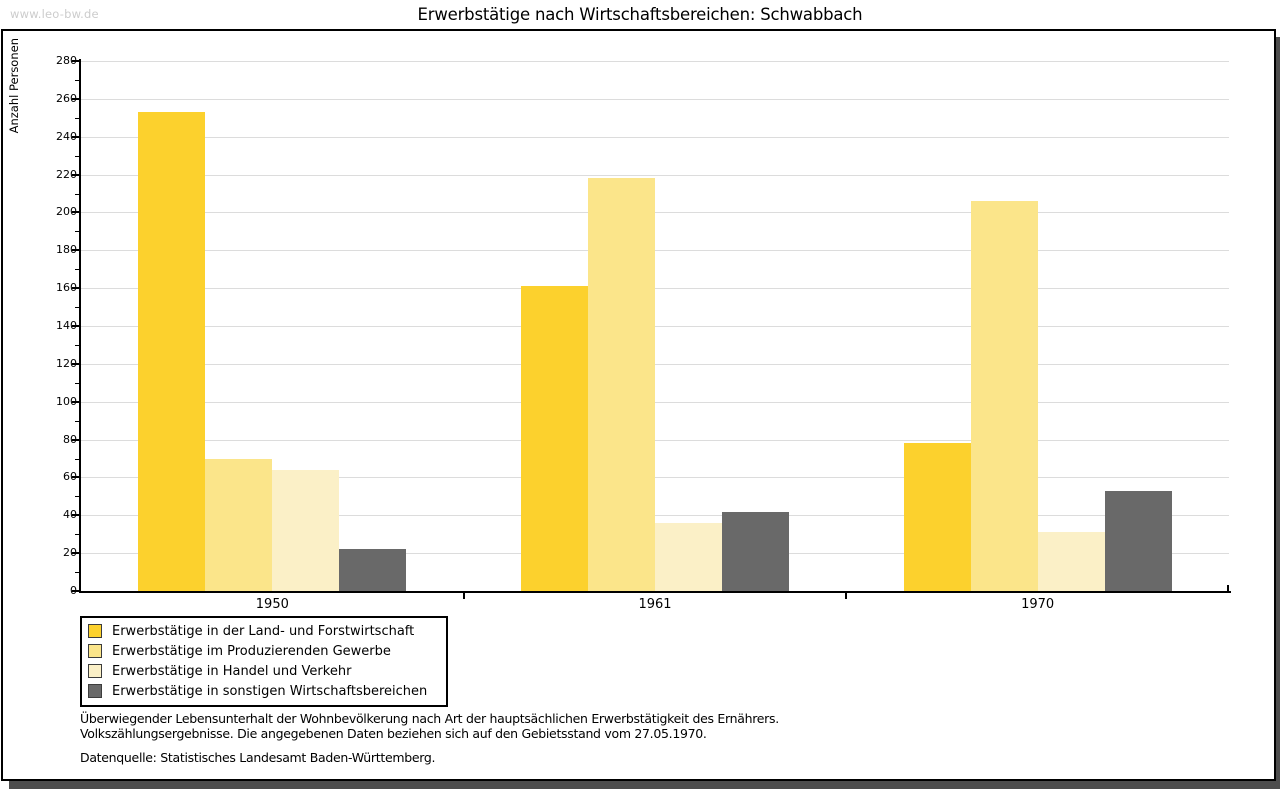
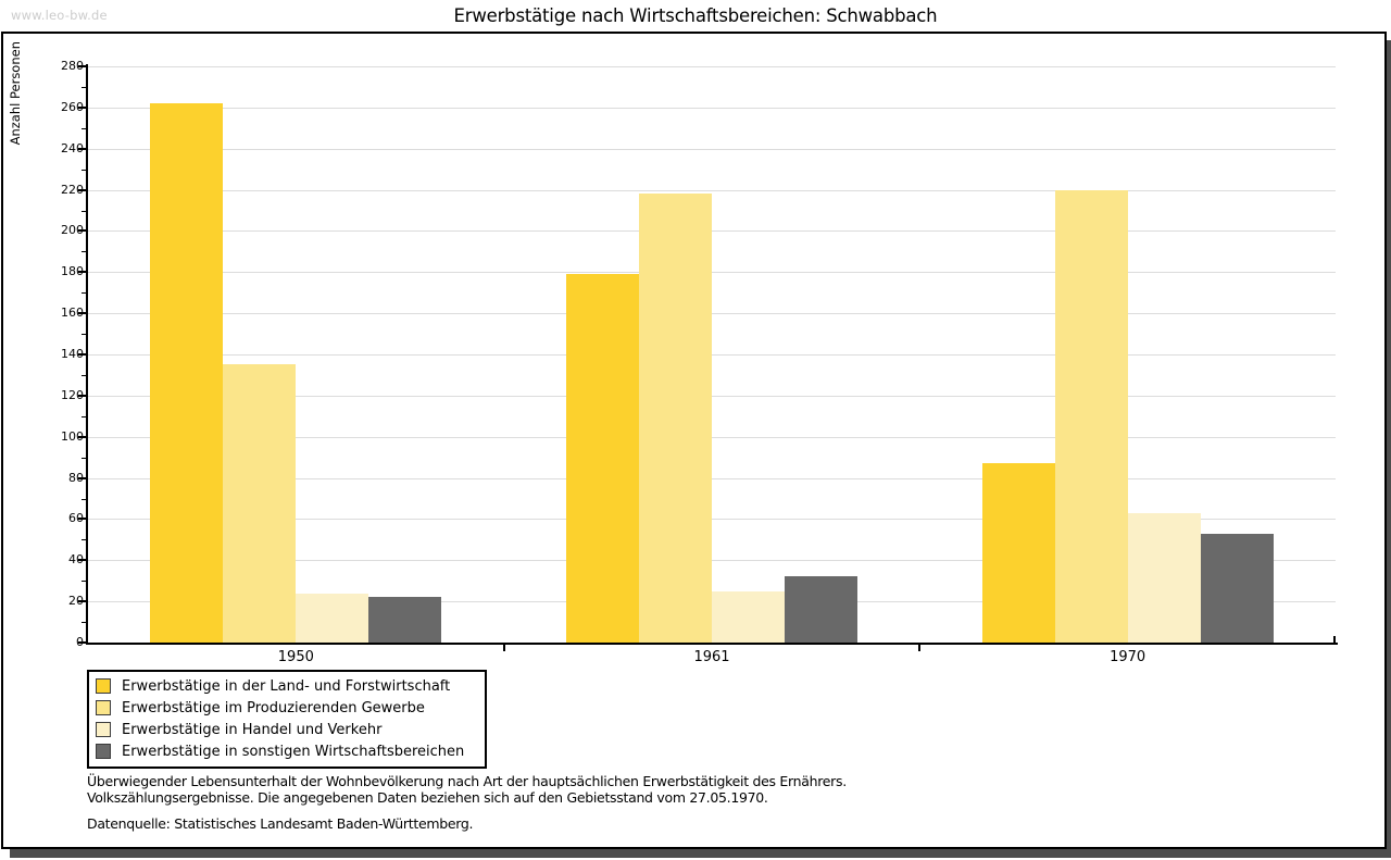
Erwerbstätige in der Land- und Forstwirtschaft/1950: 253 -> 262
Erwerbstätige im Produzierenden Gewerbe/1950: 70 -> 135
Erwerbstätige in Handel und Verkehr/1950: 64 -> 24
Erwerbstätige in der Land- und Forstwirtschaft/1961: 161 -> 179
Erwerbstätige in Handel und Verkehr/1961: 36 -> 25
Erwerbstätige in sonstigen Wirtschaftsbereichen/1961: 42 -> 32
Erwerbstätige in der Land- und Forstwirtschaft/1970: 78 -> 87
Erwerbstätige im Produzierenden Gewerbe/1970: 206 -> 220
Erwerbstätige in Handel und Verkehr/1970: 31 -> 63
